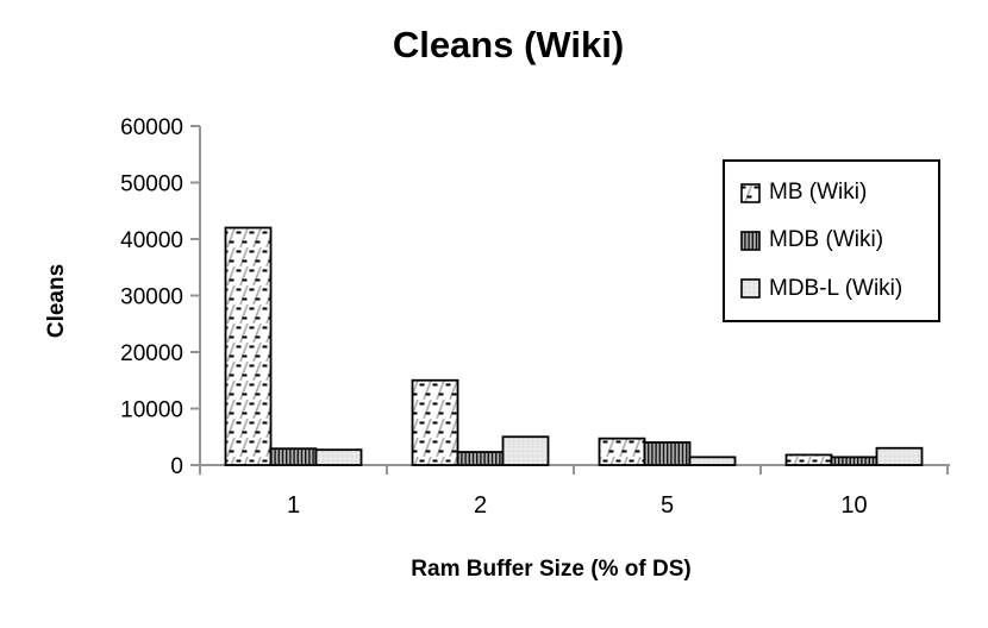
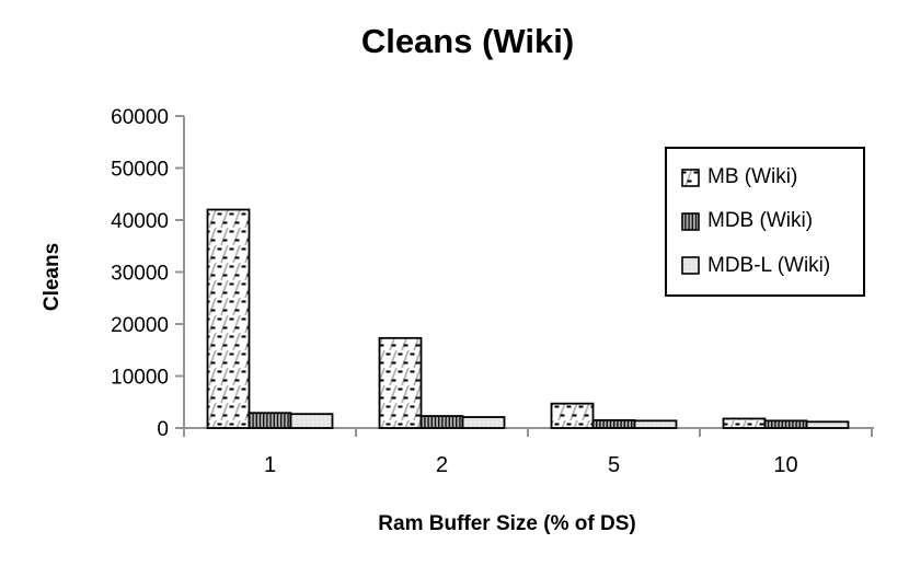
MB (Wiki)/2: 15000 -> 17000
MDB-L (Wiki)/2: 5000 -> 2000
MDB (Wiki)/5: 4000 -> 2000
MDB-L (Wiki)/10: 3000 -> 1000
